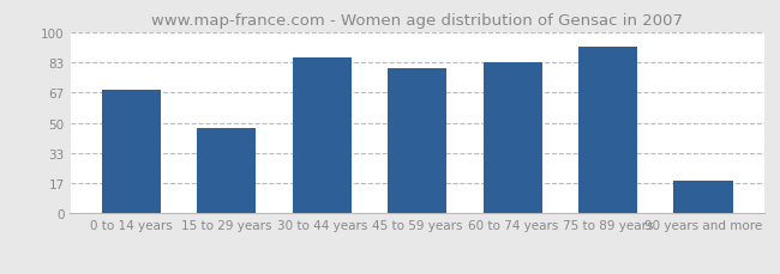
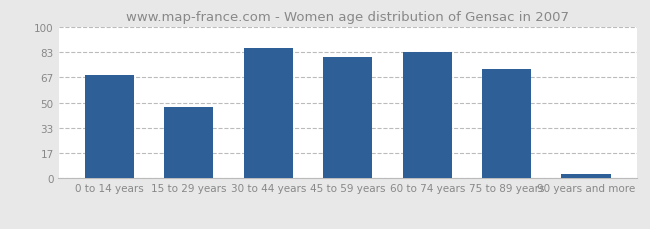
75 to 89 years: 92 -> 72
90 years and more: 18 -> 3
